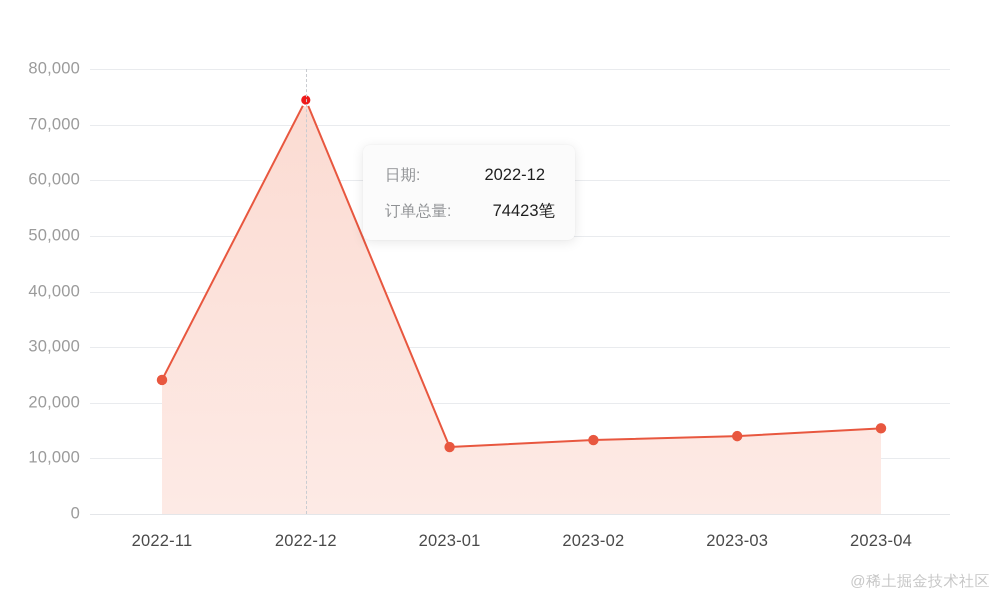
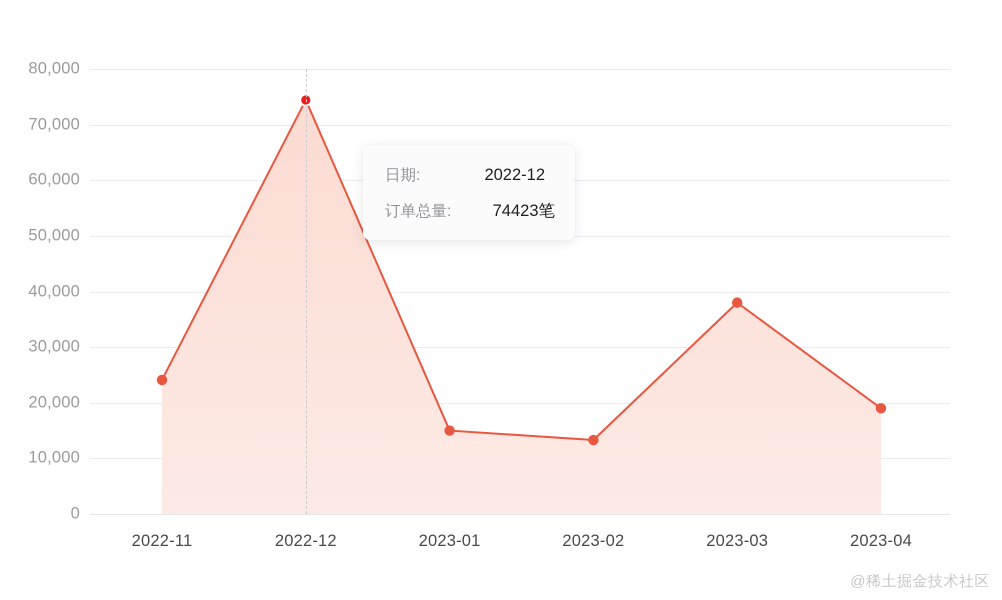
2023-01: 12000 -> 15000
2023-03: 14000 -> 38000
2023-04: 15000 -> 19000
